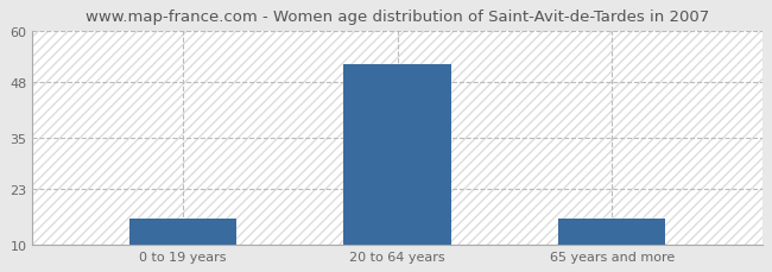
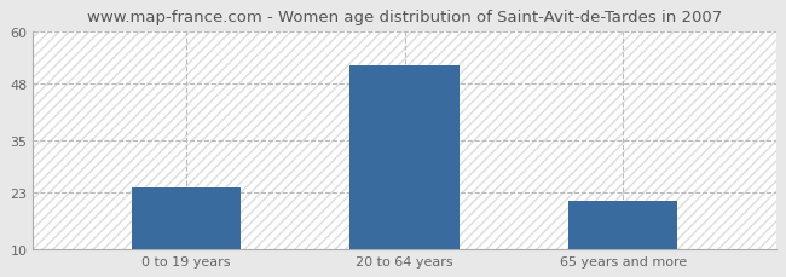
0 to 19 years: 16 -> 24
65 years and more: 16 -> 21
